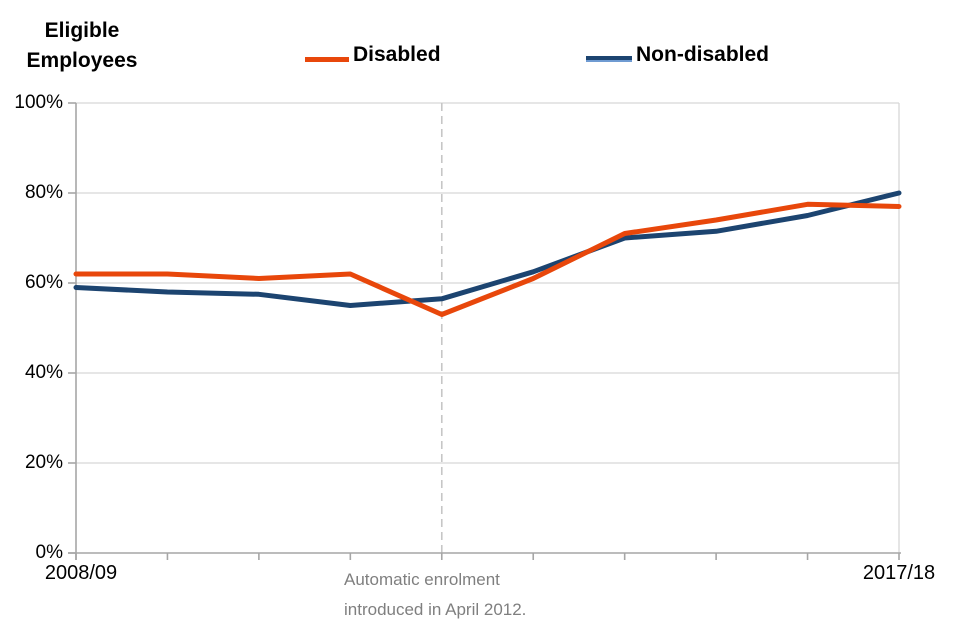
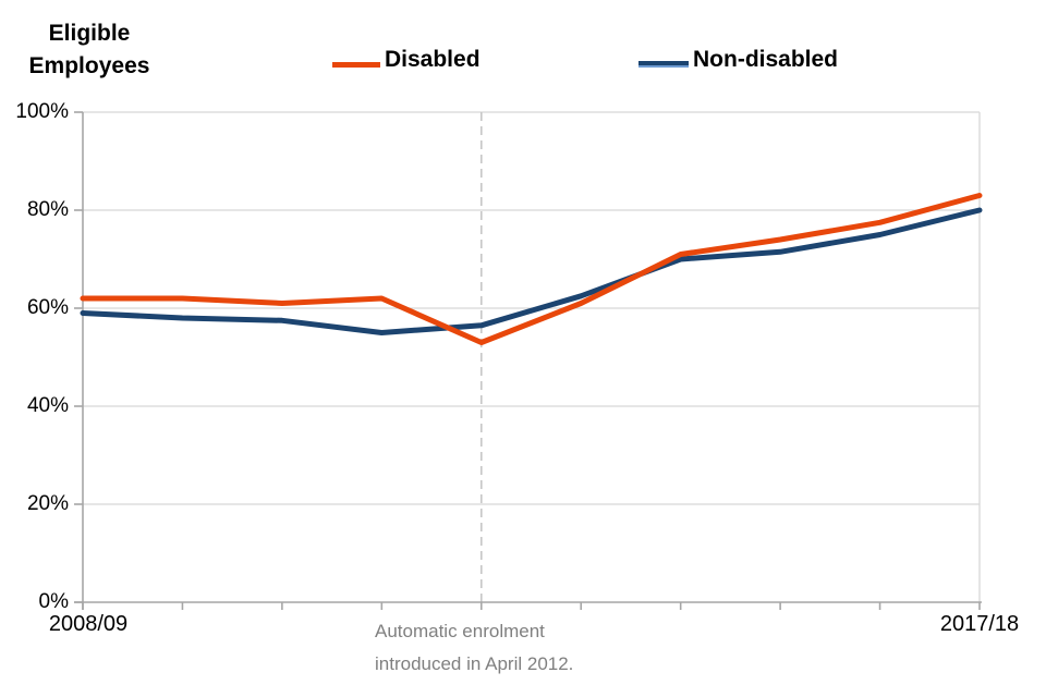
Disabled/2017/18: 77% -> 83%
